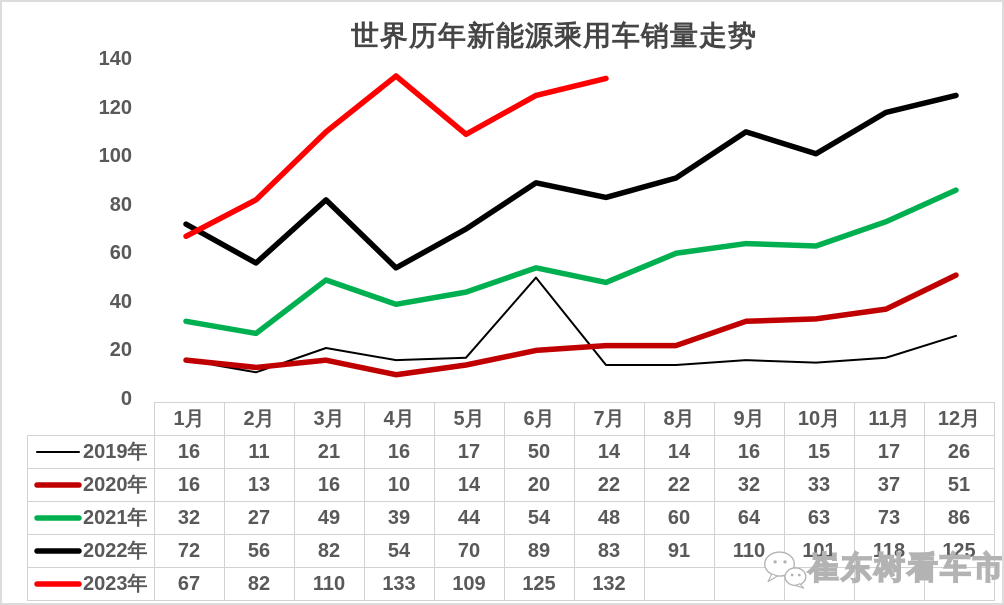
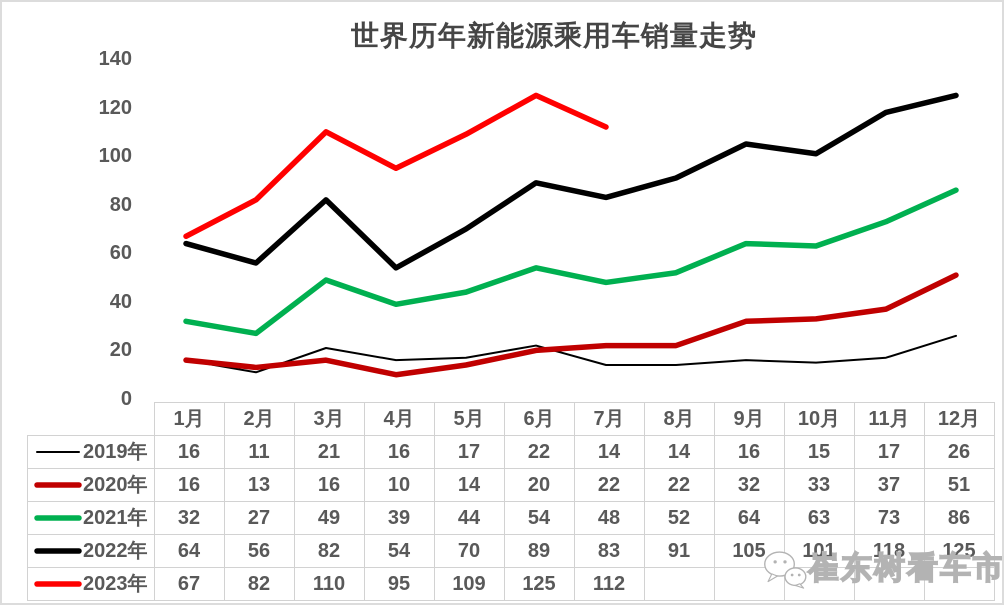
2022年/1月: 72 -> 64
2023年/4月: 133 -> 95
2019年/6月: 50 -> 22
2023年/7月: 132 -> 112
2021年/8月: 60 -> 52
2022年/9月: 110 -> 105
